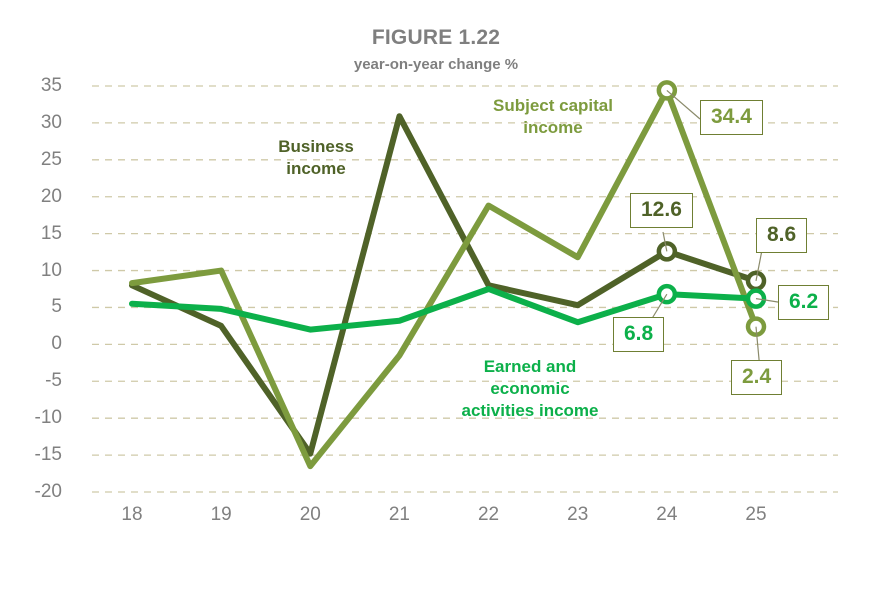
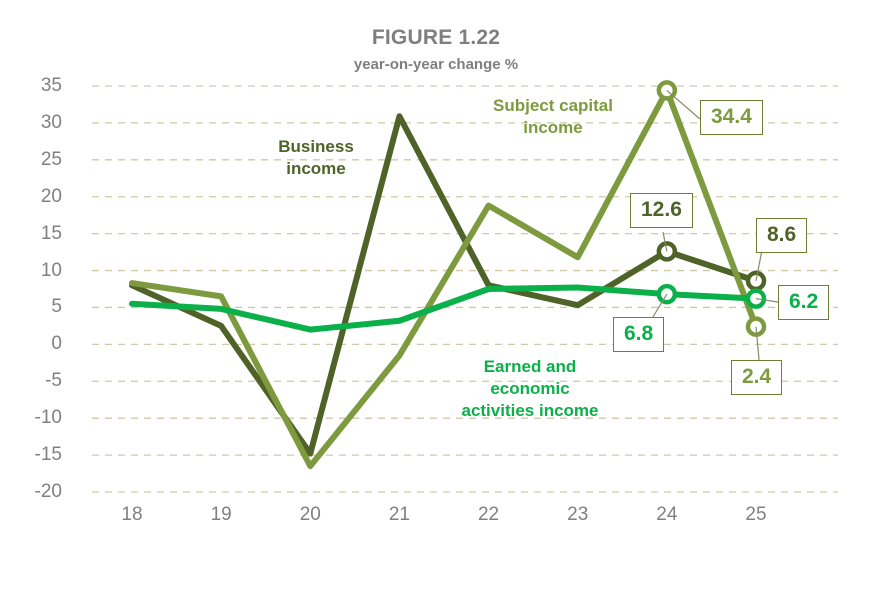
Subject capital income/19: 10 -> 6
Earned and economic activities income/23: 3 -> 8
